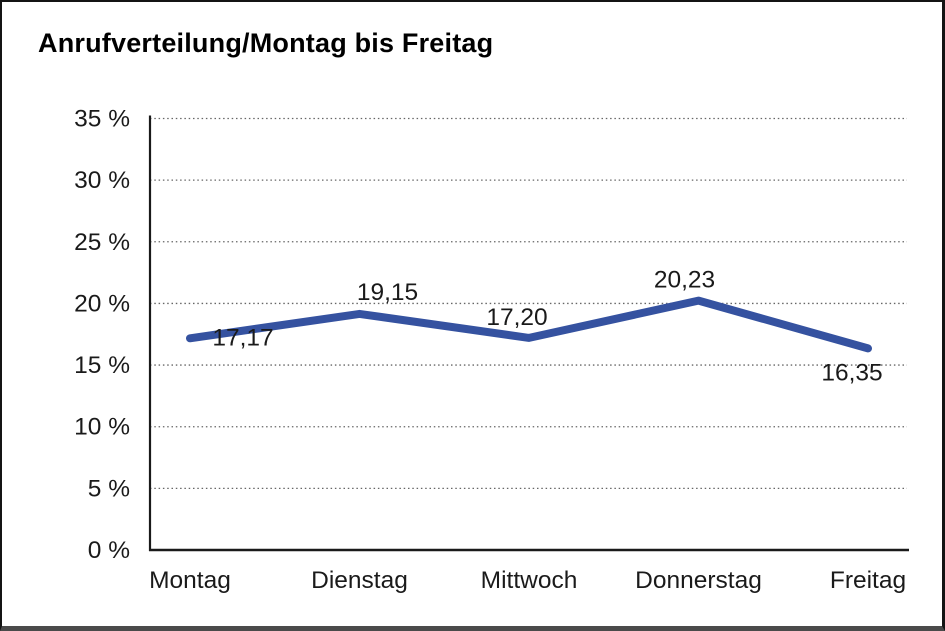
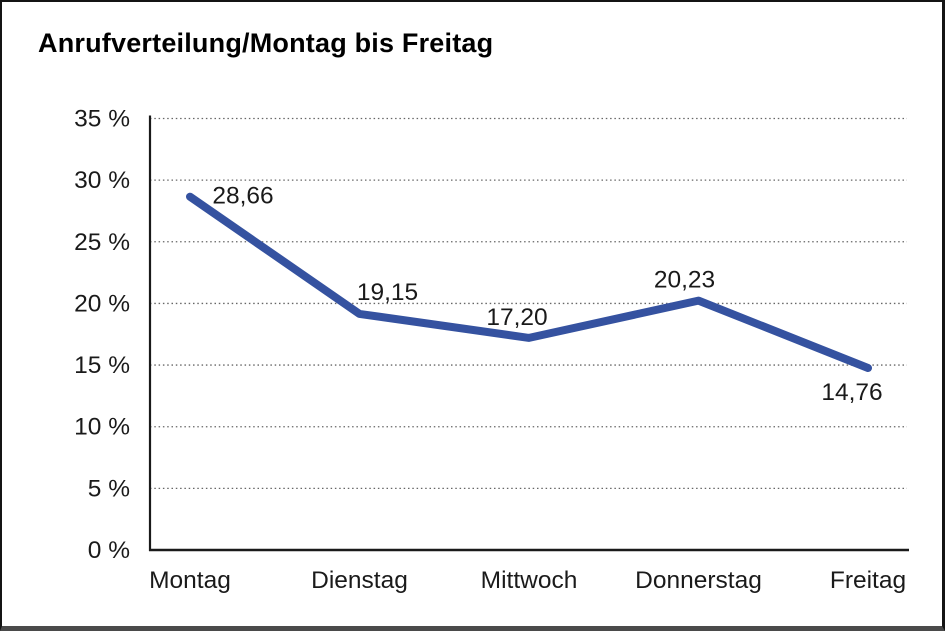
Montag: 17,17 -> 28,66
Freitag: 16,35 -> 14,76
